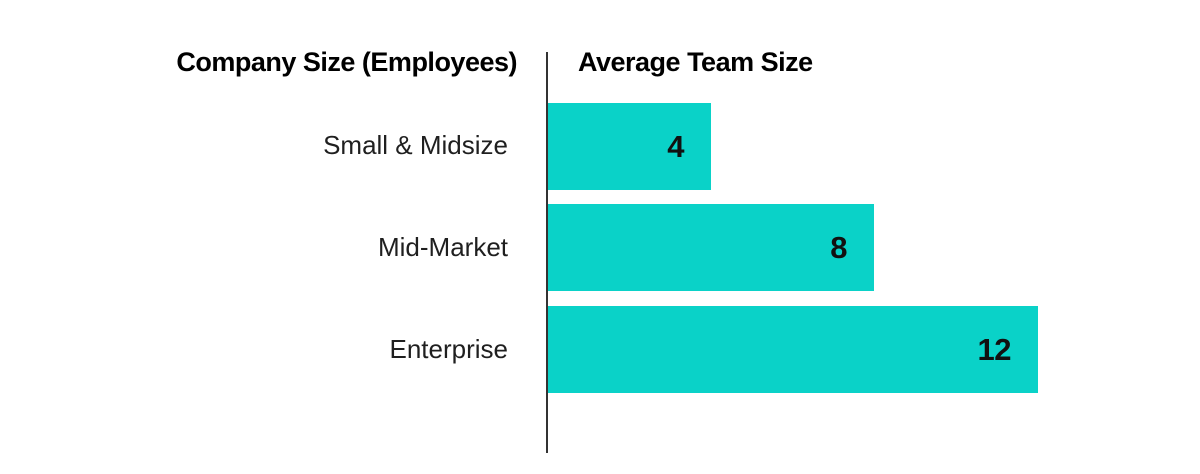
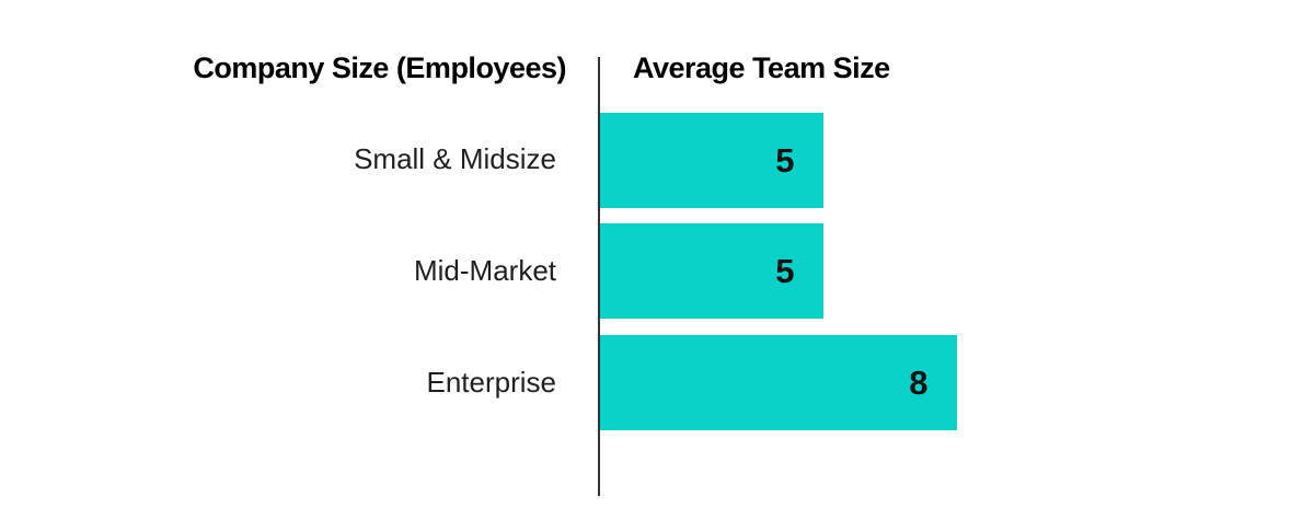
Small & Midsize: 4 -> 5
Mid-Market: 8 -> 5
Enterprise: 12 -> 8
